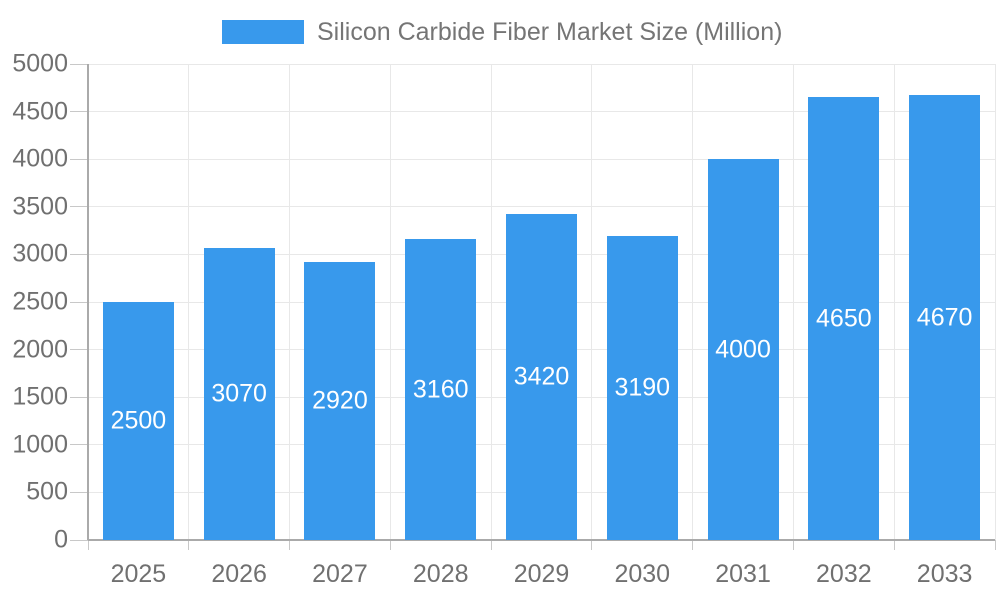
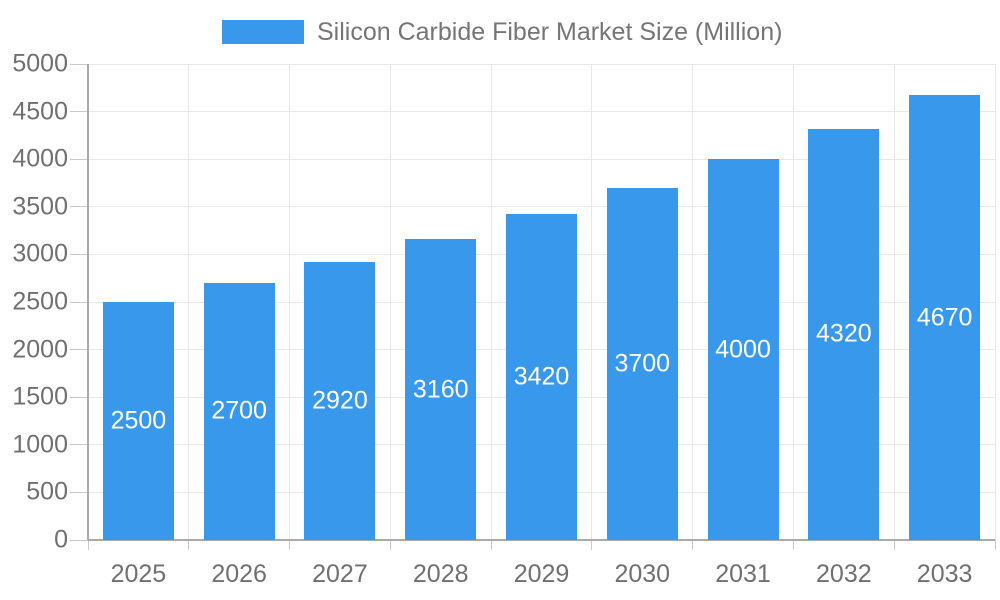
2026: 3070 -> 2700
2030: 3190 -> 3700
2032: 4650 -> 4320
